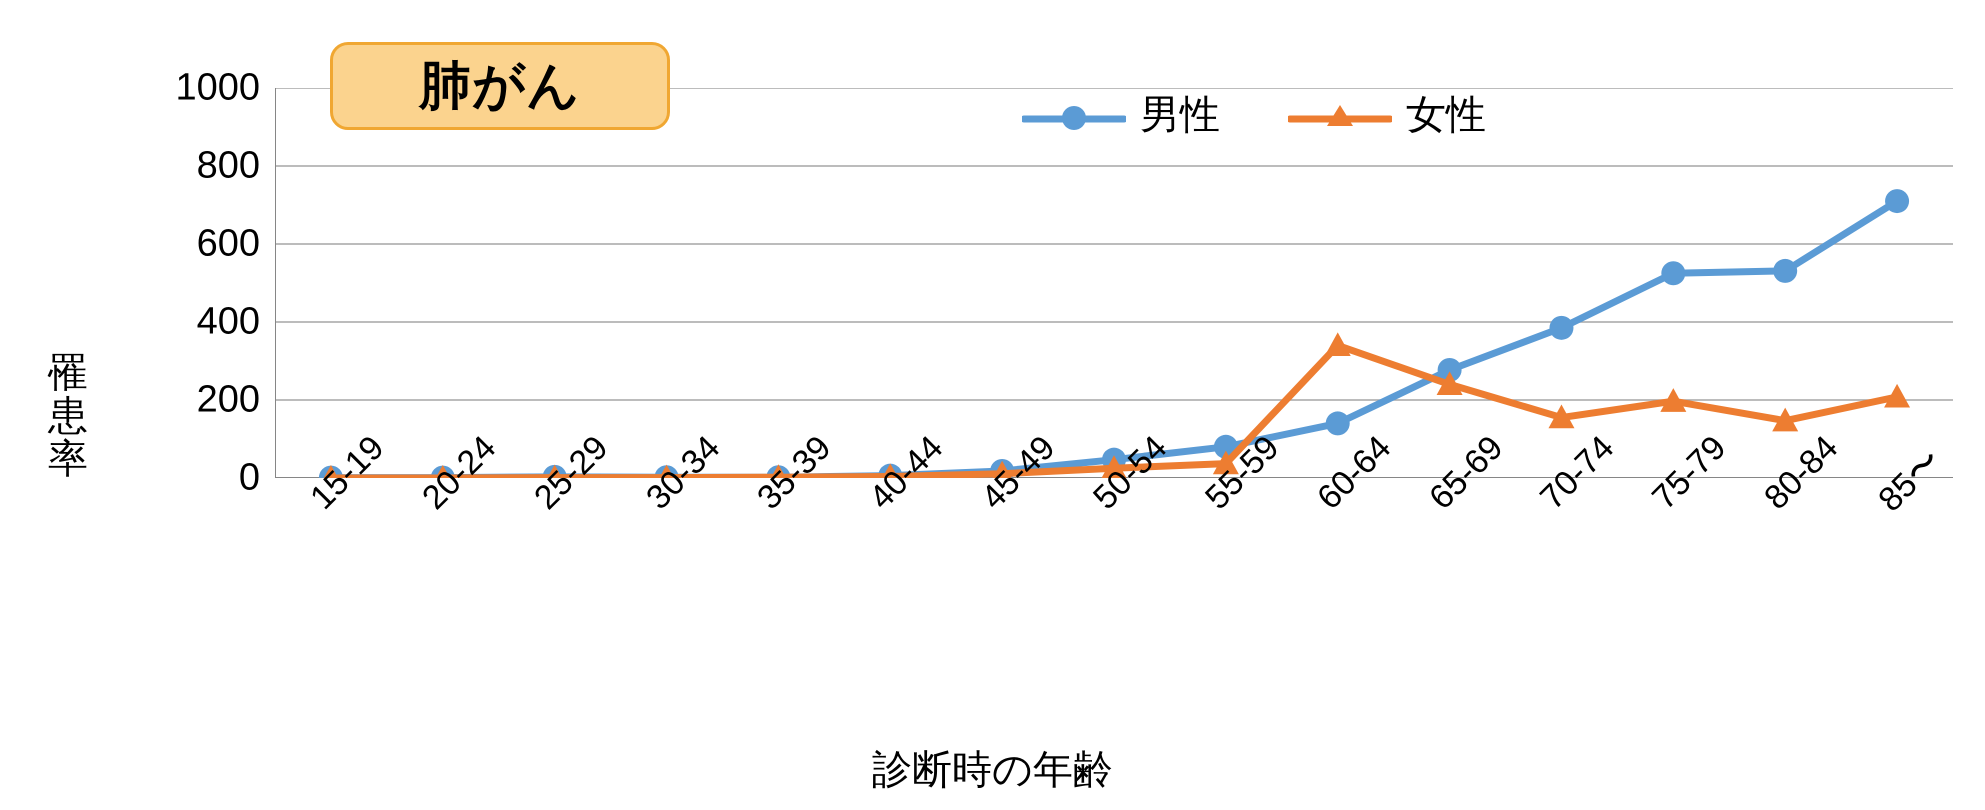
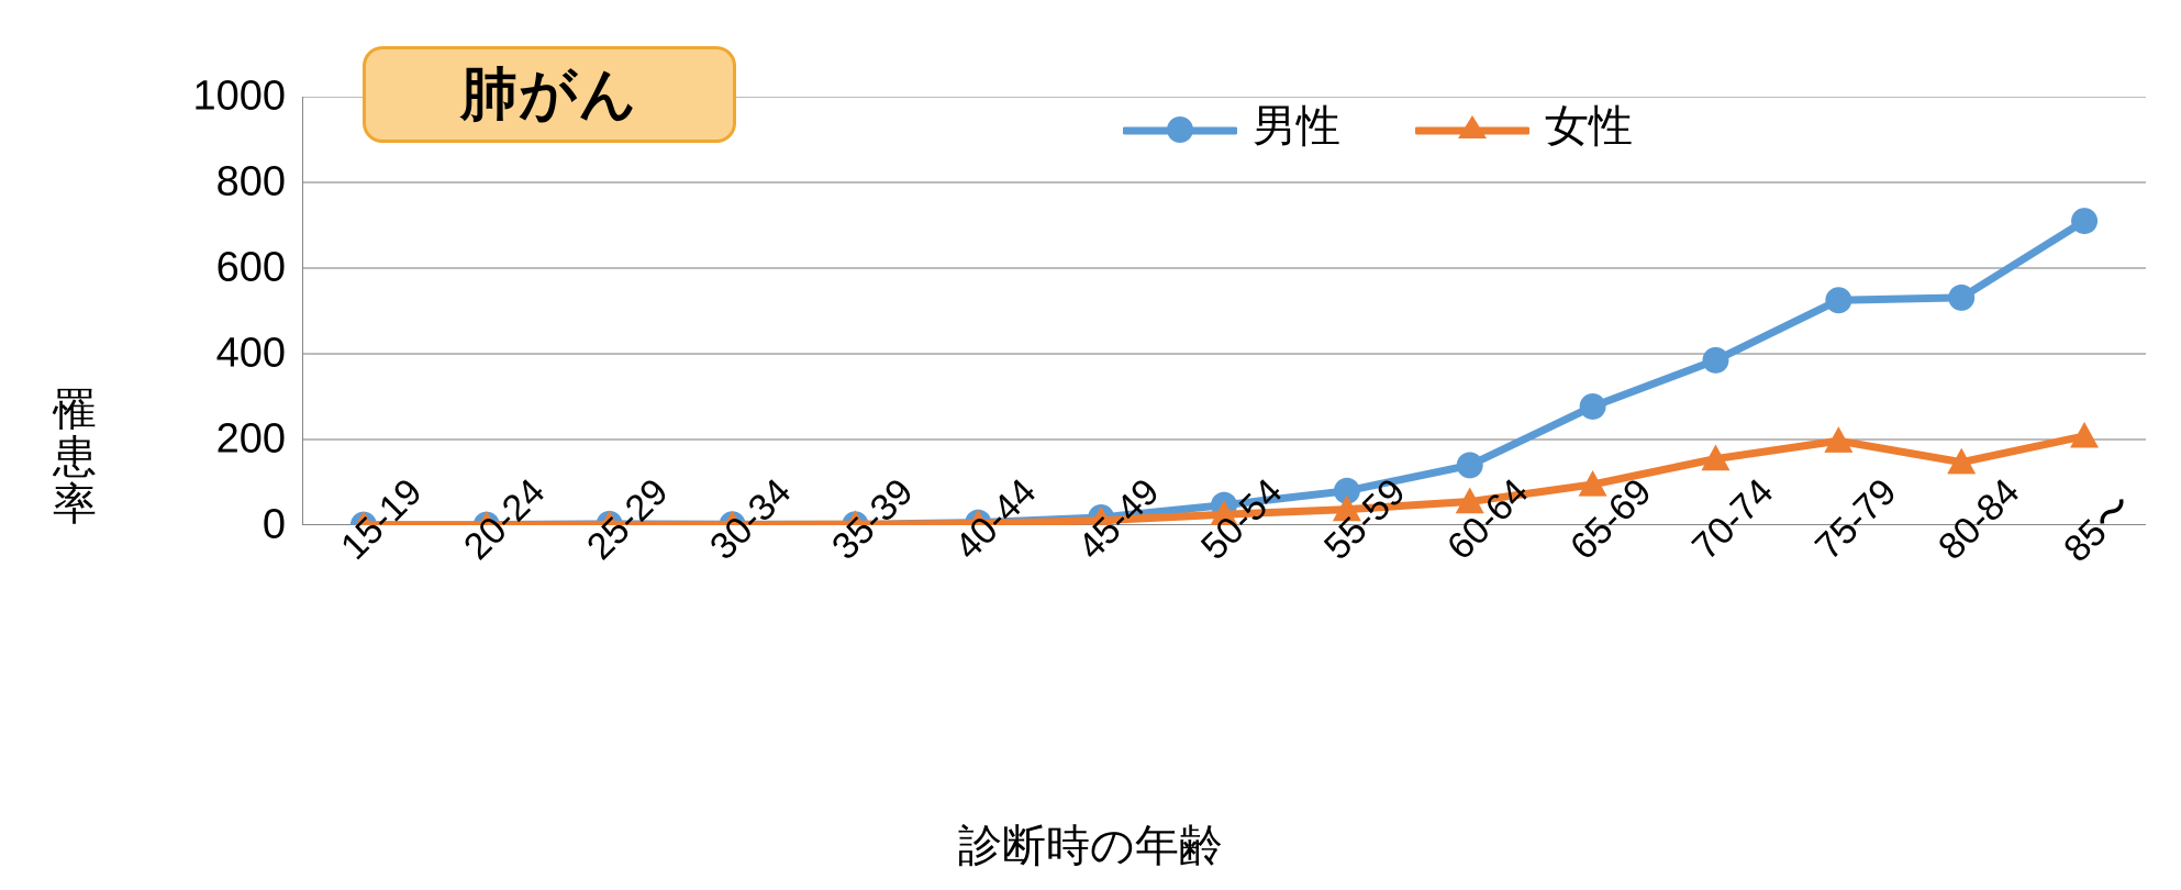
女性/60-64: 340 -> 60
女性/65-69: 240 -> 100
